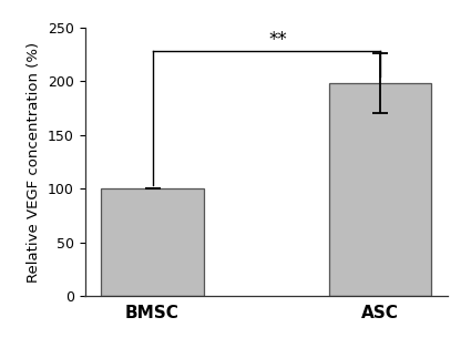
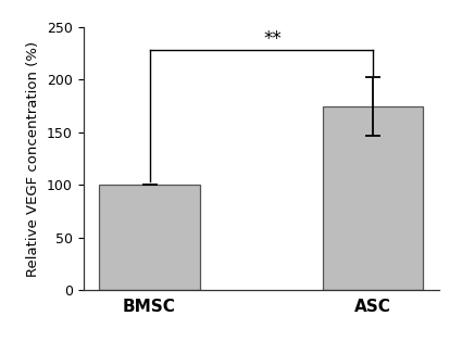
ASC: 198 -> 175
